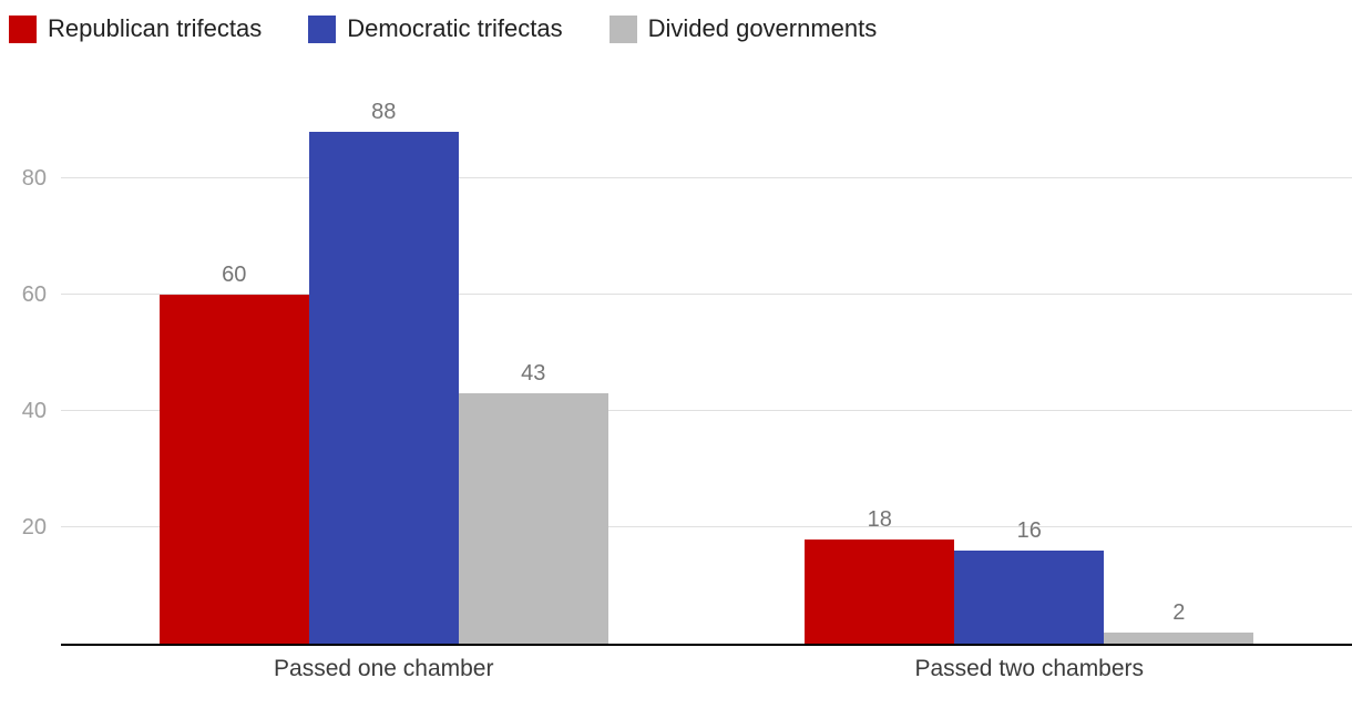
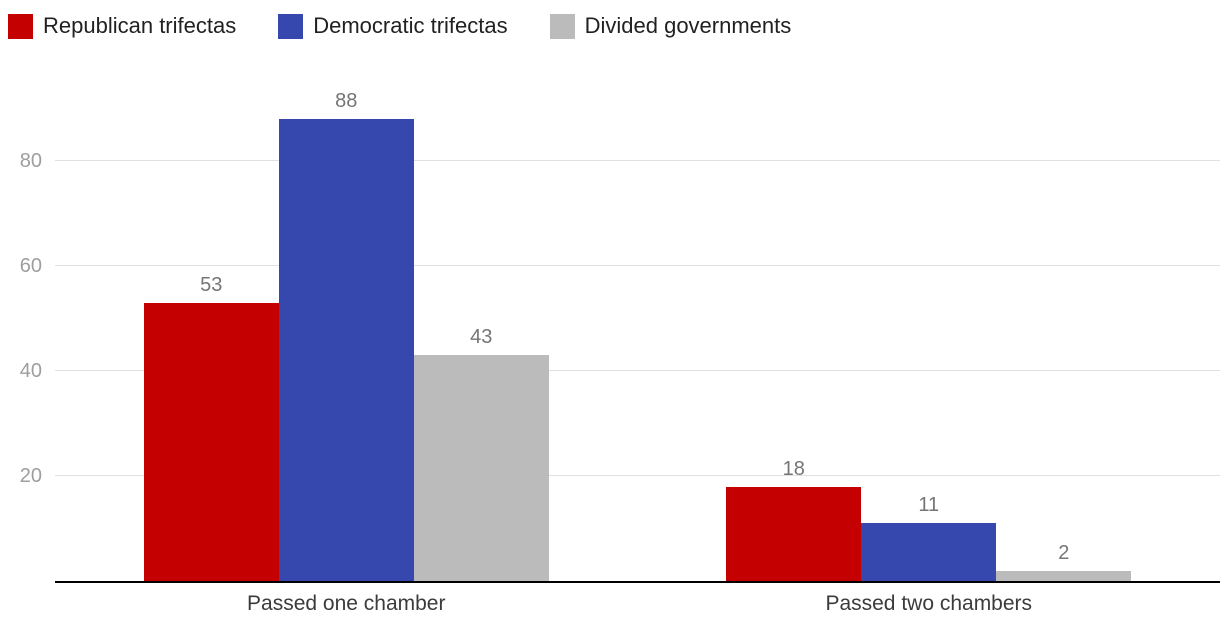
Republican trifectas/Passed one chamber: 60 -> 53
Democratic trifectas/Passed two chambers: 16 -> 11
